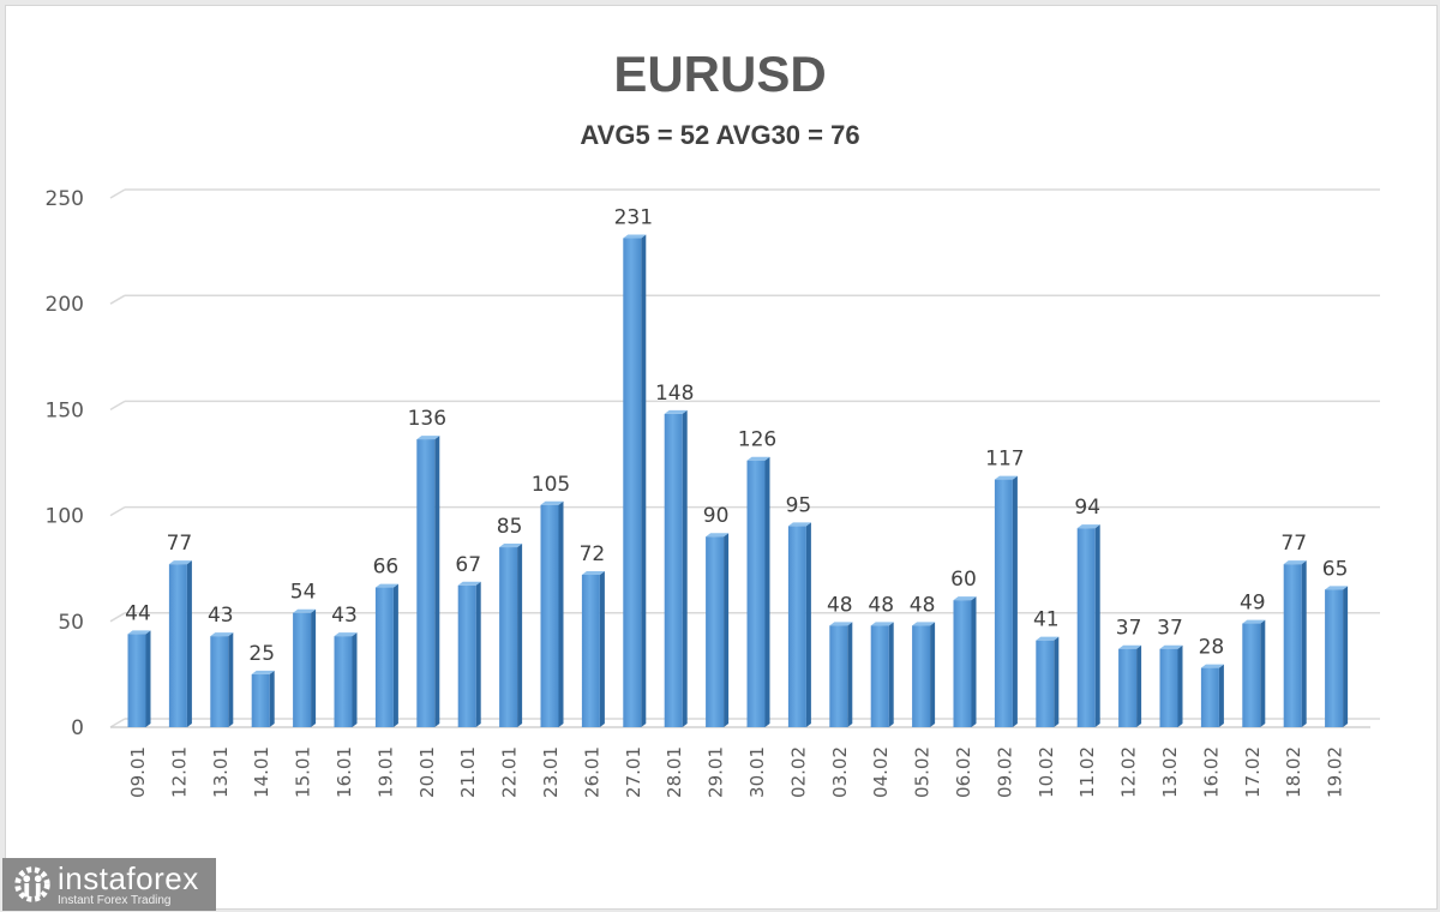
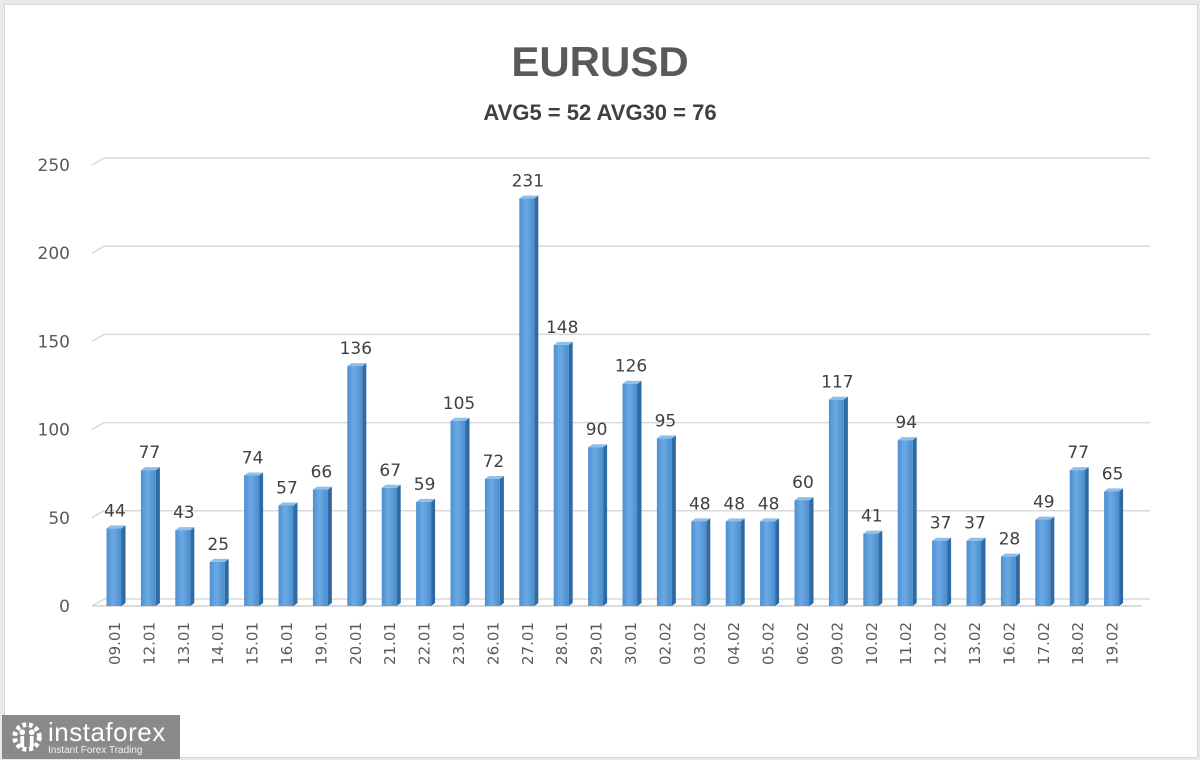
15.01: 54 -> 74
16.01: 43 -> 57
22.01: 85 -> 59
